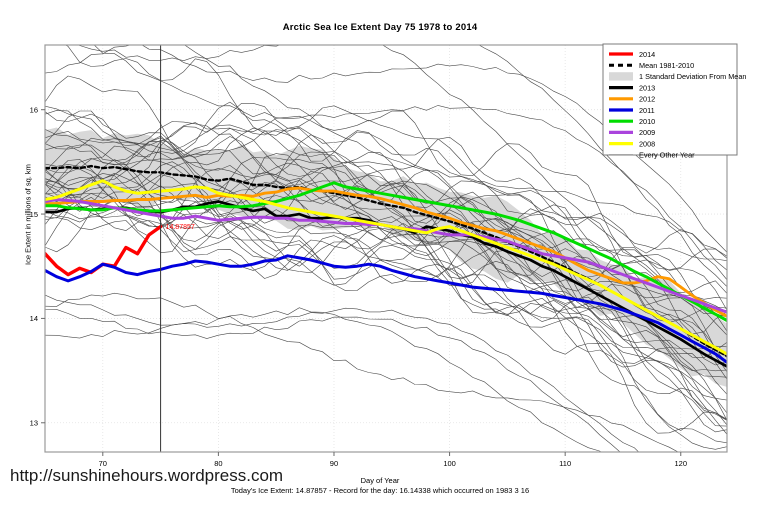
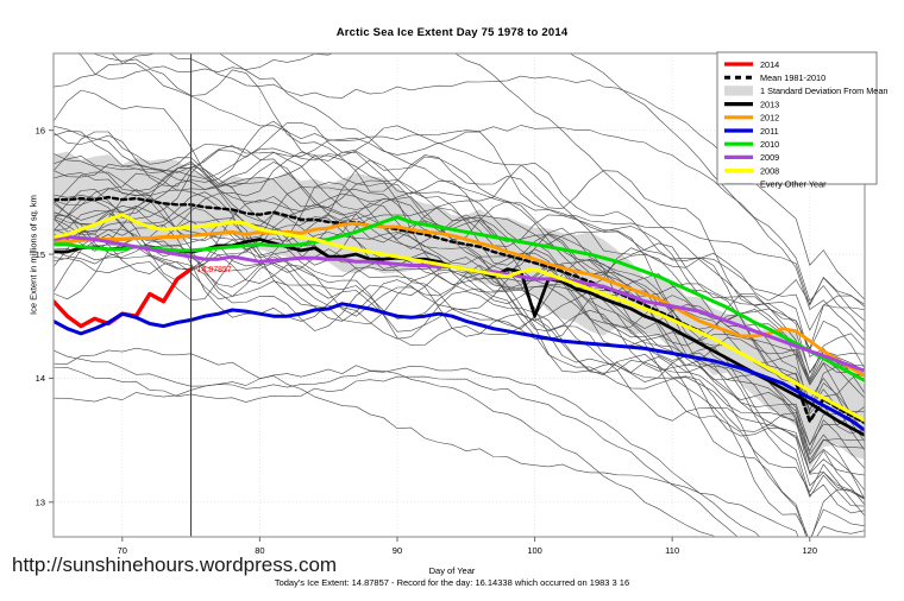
2013/100: 14.84 -> 14.50
Mean 1981-2010/120: 13.90 -> 13.65
